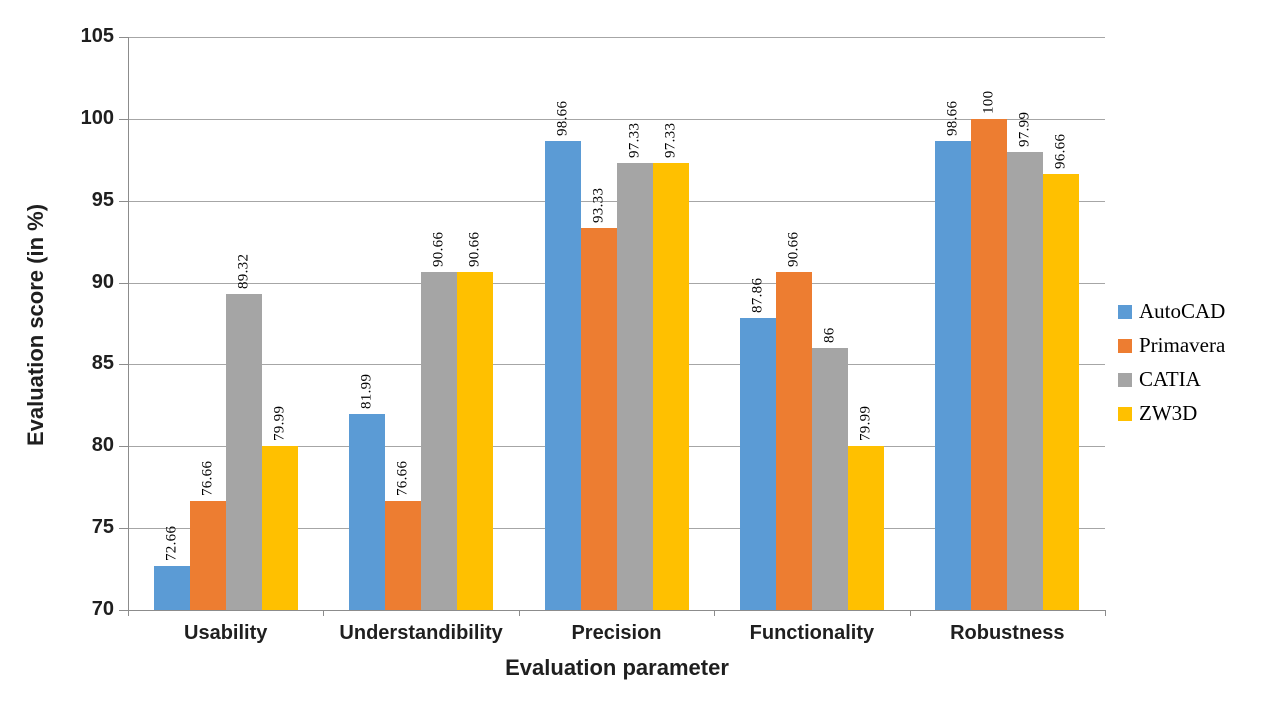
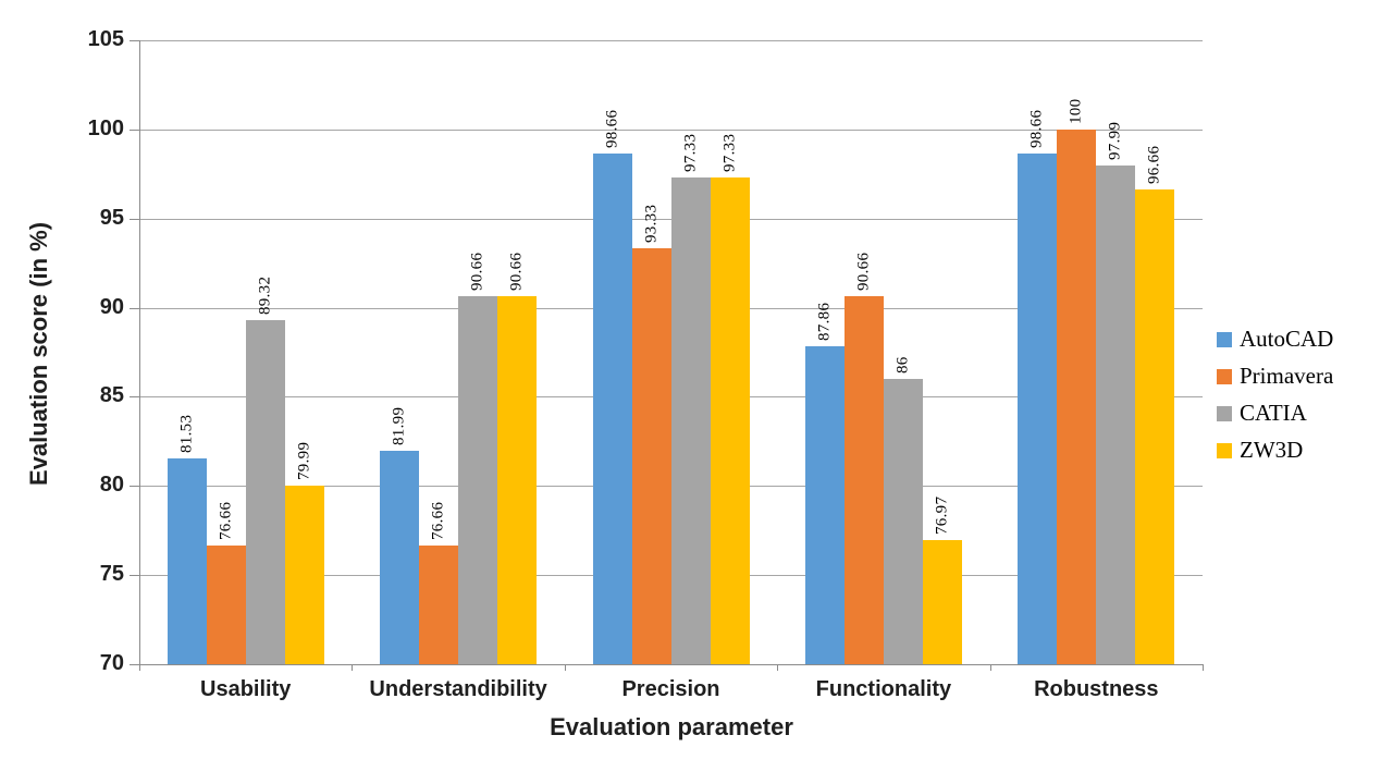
AutoCAD/Usability: 72.66 -> 81.53
ZW3D/Functionality: 79.99 -> 76.97
